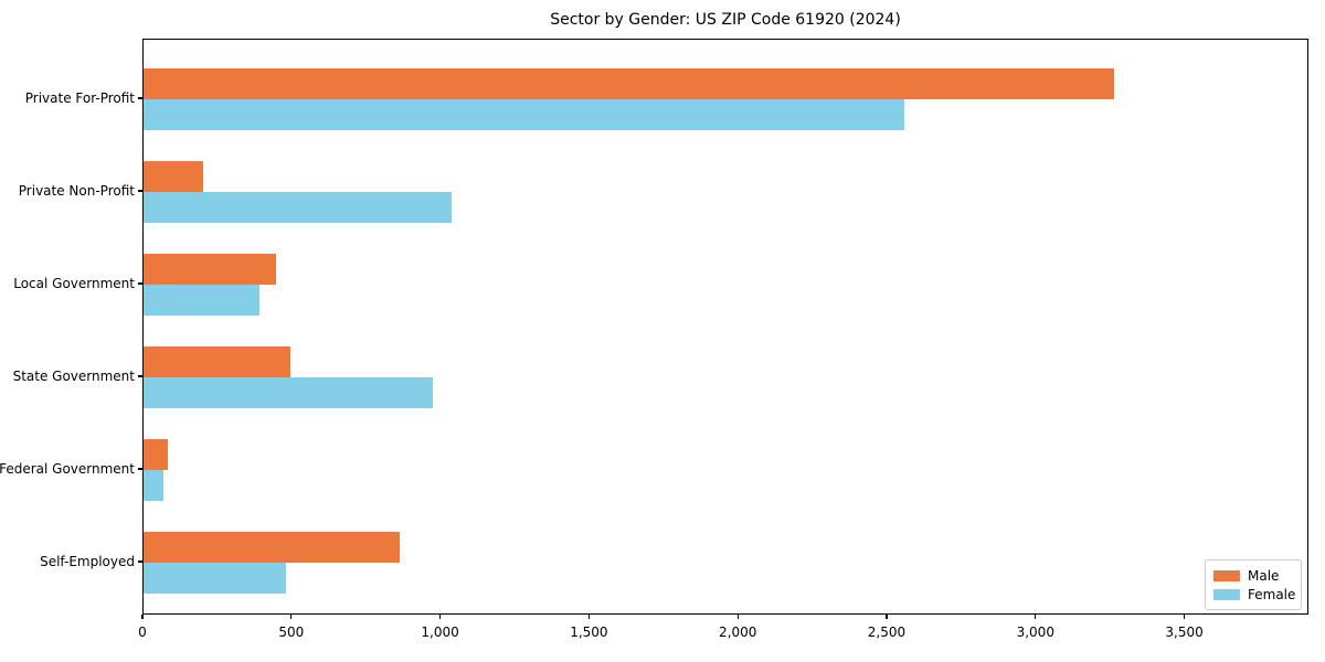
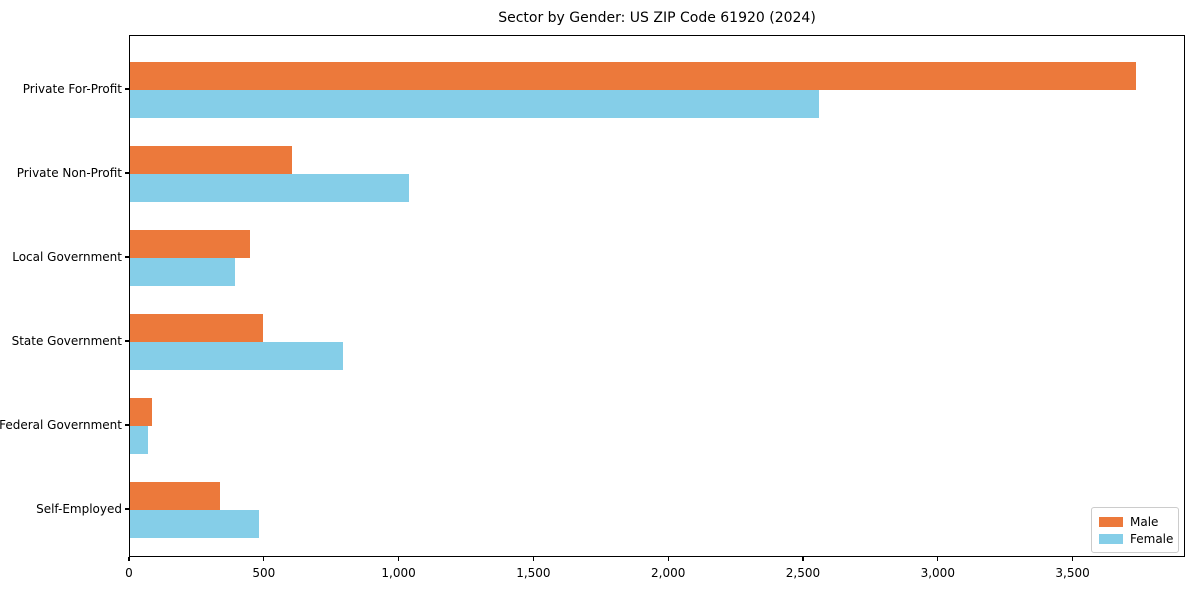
Male/Private For-Profit: 3260 -> 3730
Male/Private Non-Profit: 200 -> 600
Female/State Government: 970 -> 790
Male/Self-Employed: 860 -> 340
